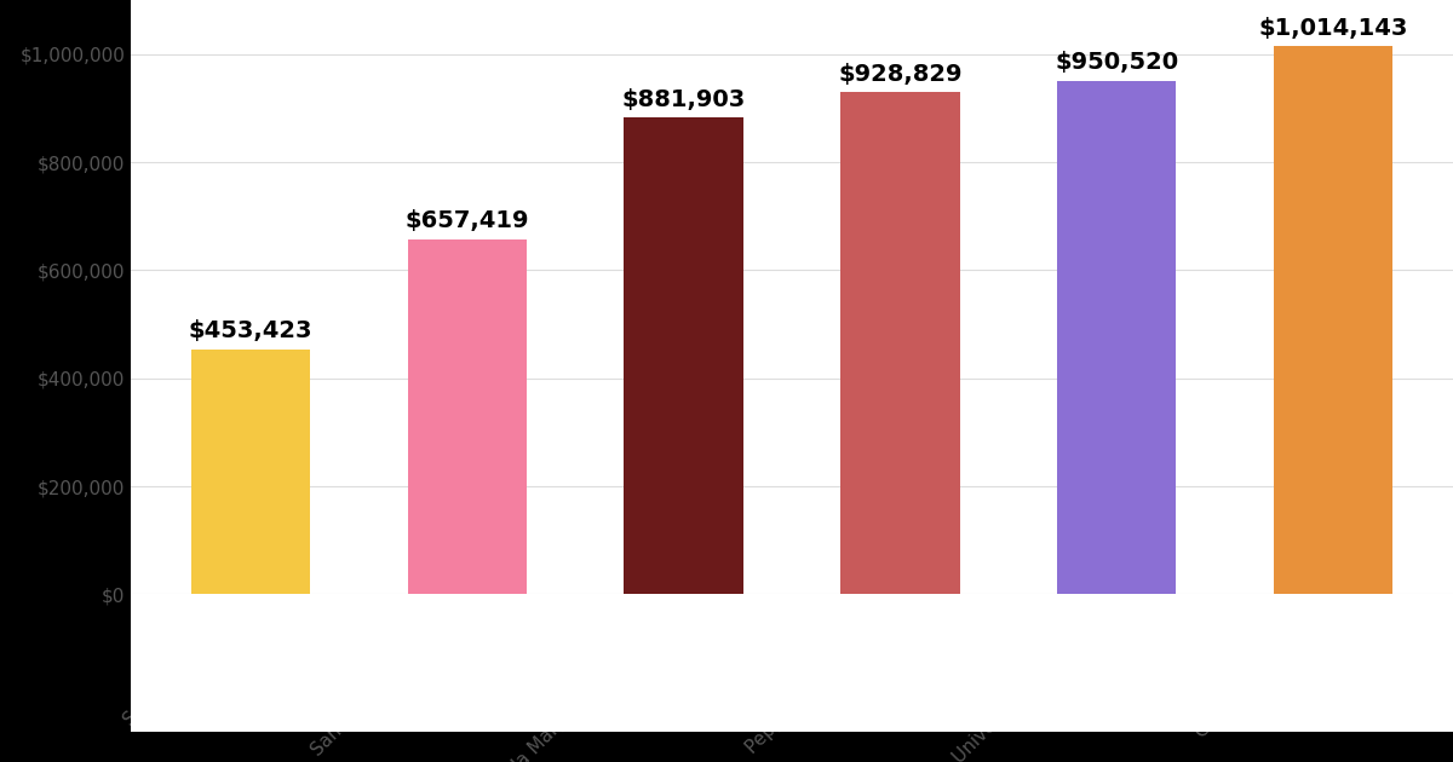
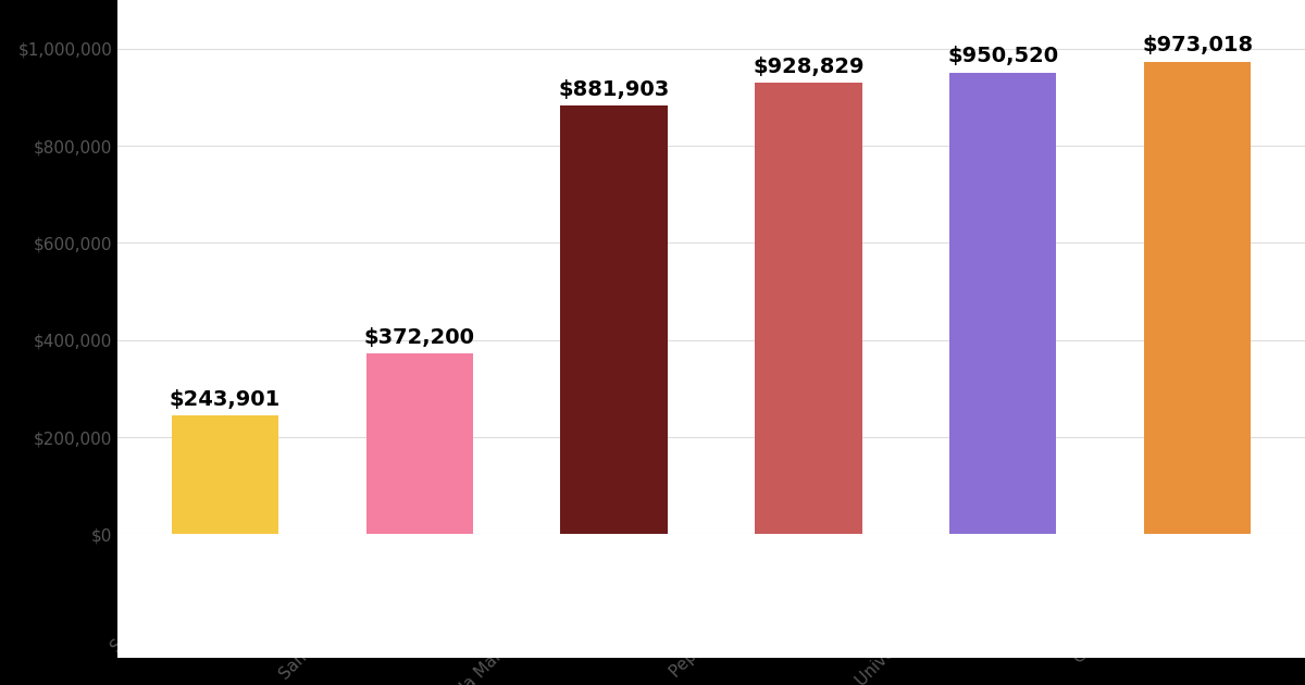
Seattle University: $453,423 -> $243,901
Santa Clara University: $657,419 -> $372,200
Gonzaga University: $1,014,143 -> $973,018
